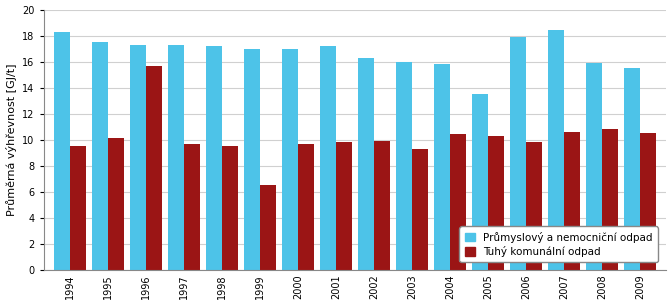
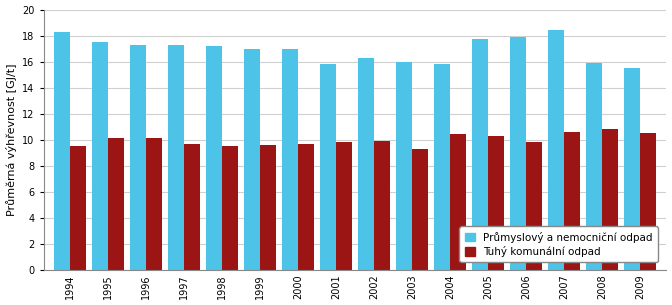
Tuhý komunální odpad/1996: 15.7 -> 10.1
Tuhý komunální odpad/1999: 6.5 -> 9.6
Průmyslový a nemocniční odpad/2001: 17.2 -> 15.8
Průmyslový a nemocniční odpad/2005: 13.5 -> 17.7
